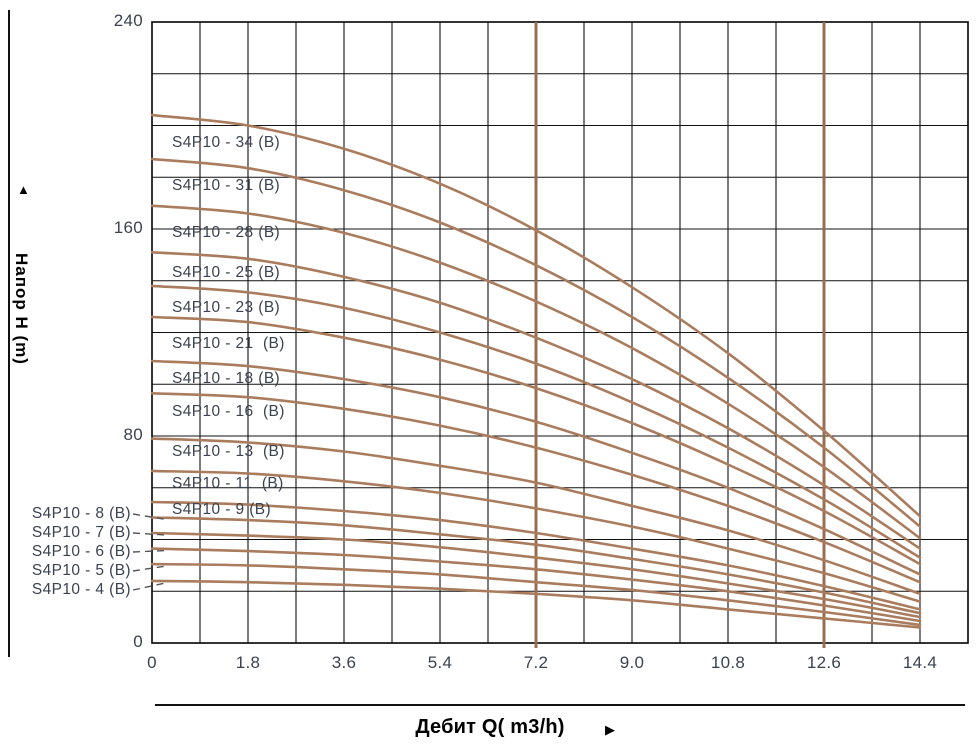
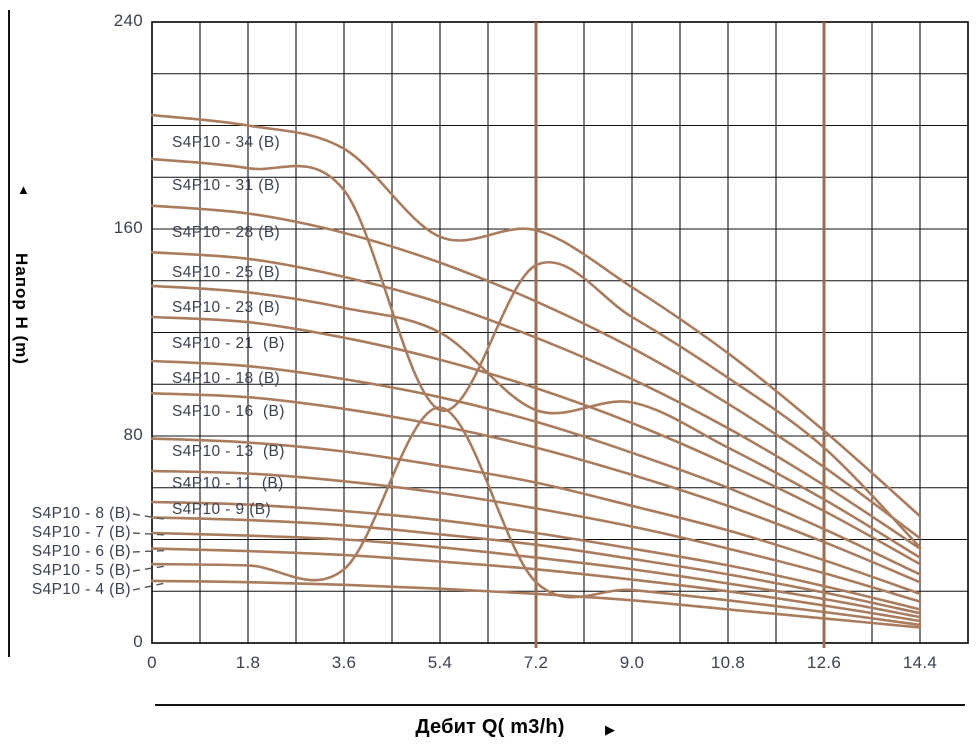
S4P10 - 34 (B)/5.4: 178 -> 157
S4P10 - 31 (B)/5.4: 162 -> 90
S4P10 - 5 (B)/5.4: 26 -> 91
S4P10 - 23 (B)/7.2: 108 -> 90
S4P10 - 31 (B)/14.4: 45 -> 37
